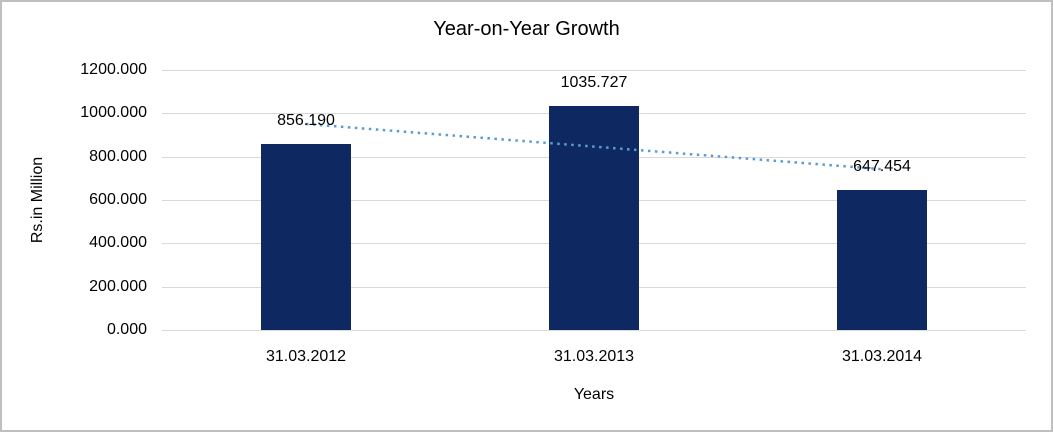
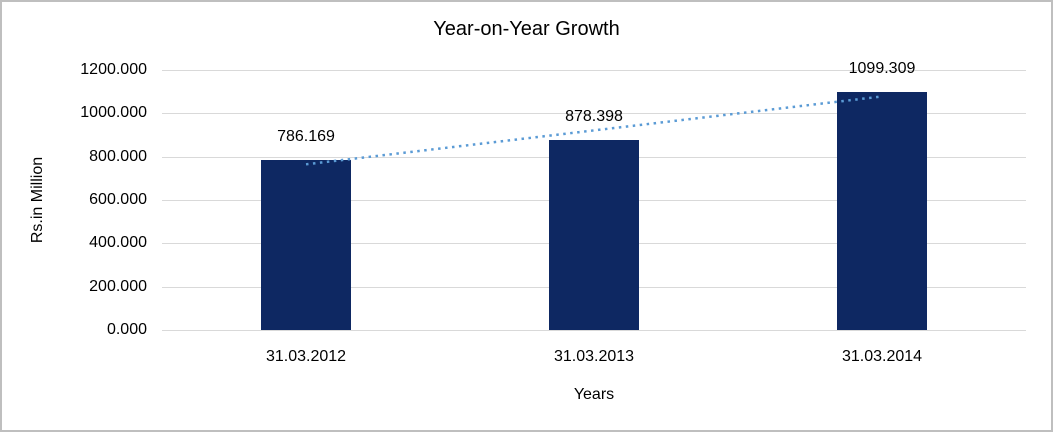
31.03.2012: 856.190 -> 786.169
31.03.2013: 1035.727 -> 878.398
31.03.2014: 647.454 -> 1099.309
